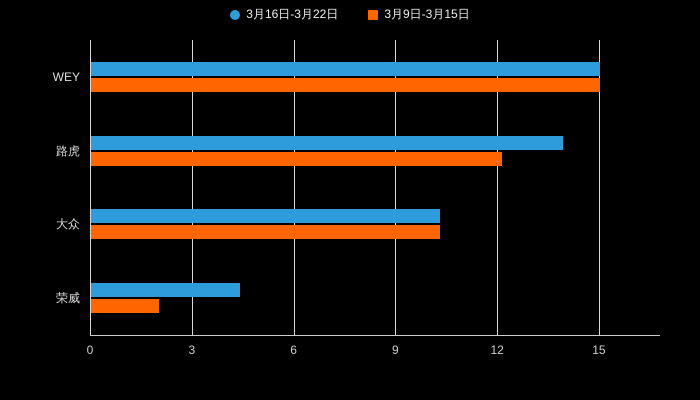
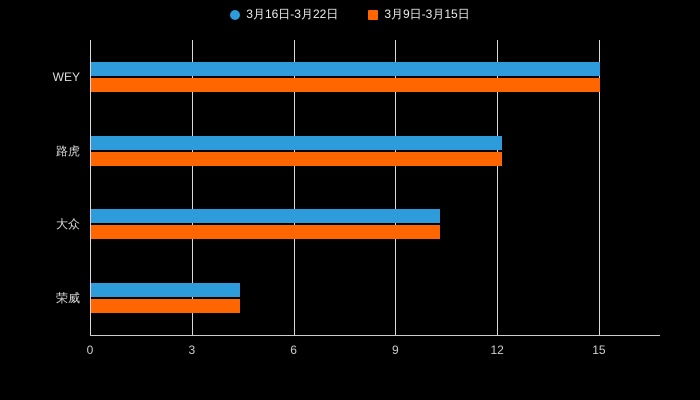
3月16日-3月22日/路虎: 13.9 -> 12.1
3月9日-3月15日/荣威: 2.0 -> 4.4
